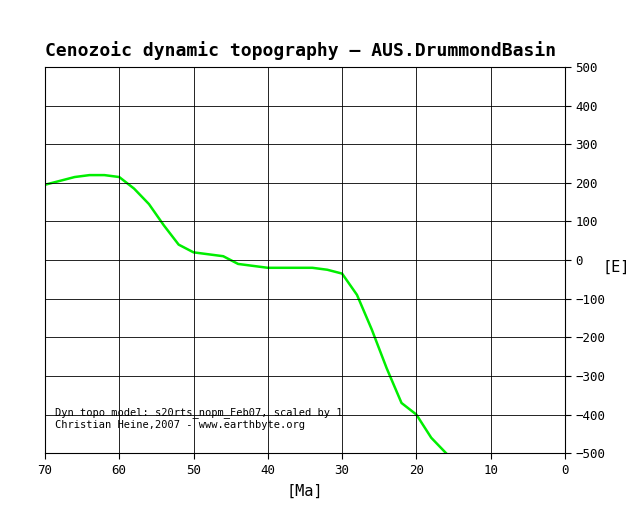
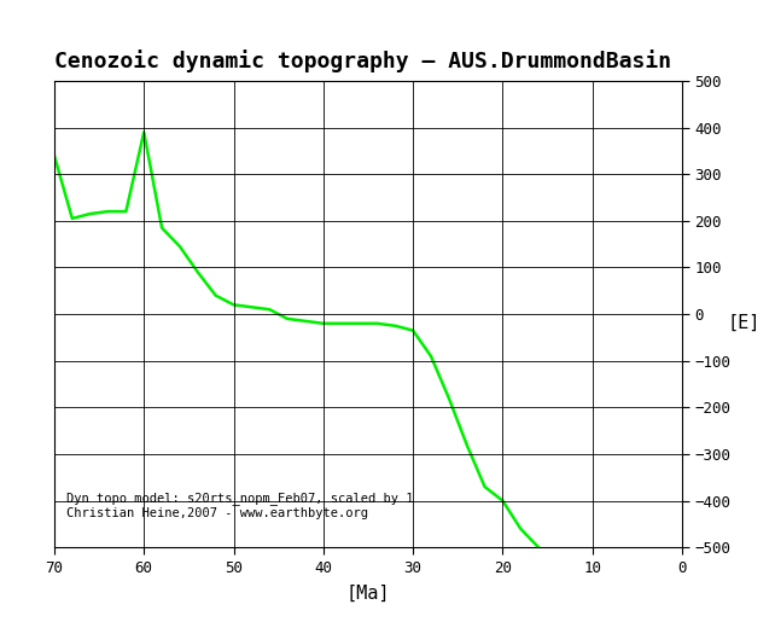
70: 195 -> 340
60: 215 -> 390
